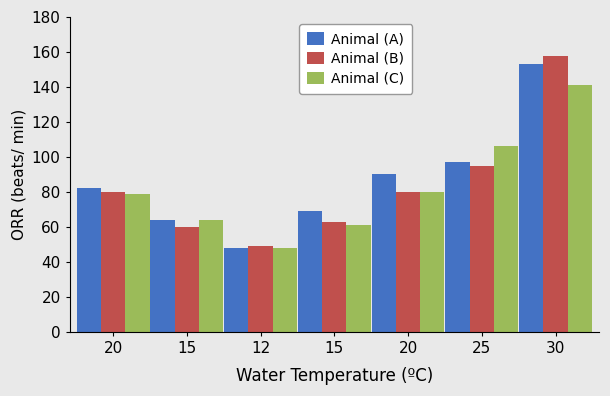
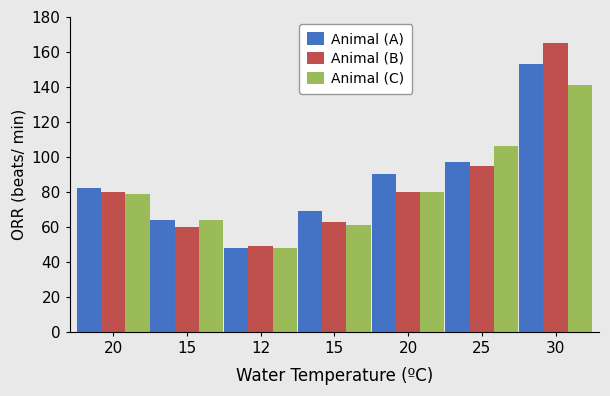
Animal (B)/30: 158 -> 165
